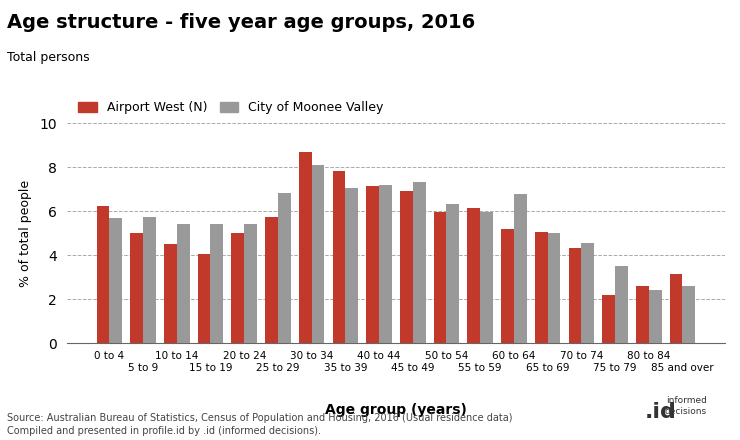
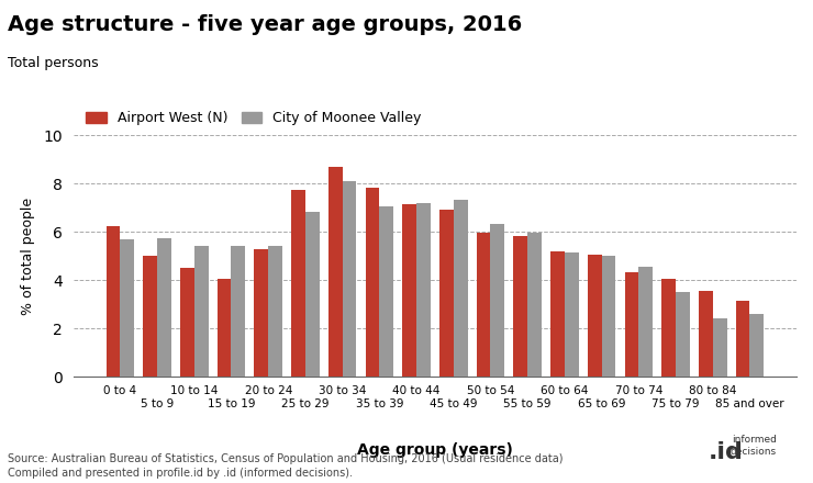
Airport West (N)/20 to 24: 5.00 -> 5.30
Airport West (N)/25 to 29: 5.75 -> 7.75
Airport West (N)/55 to 59: 6.15 -> 5.85
City of Moonee Valley/60 to 64: 6.80 -> 5.15
Airport West (N)/75 to 79: 2.20 -> 4.05
Airport West (N)/80 to 84: 2.60 -> 3.55
